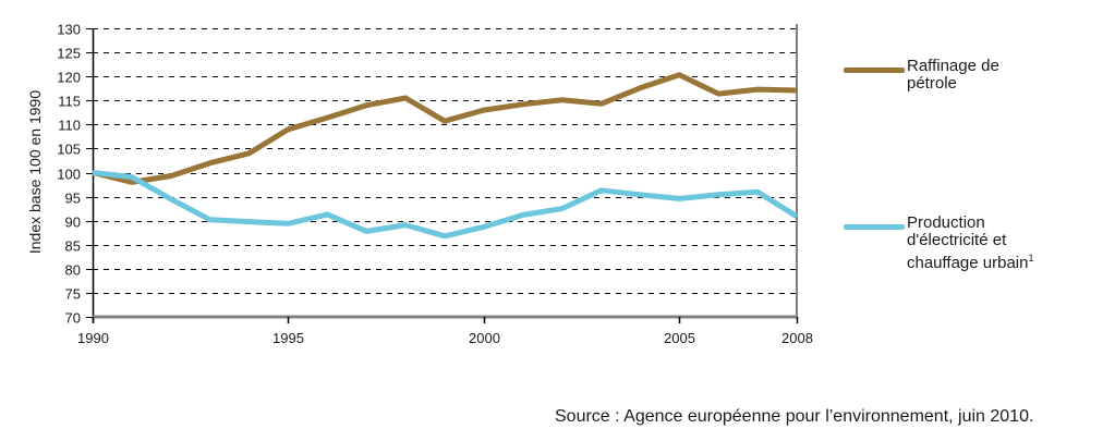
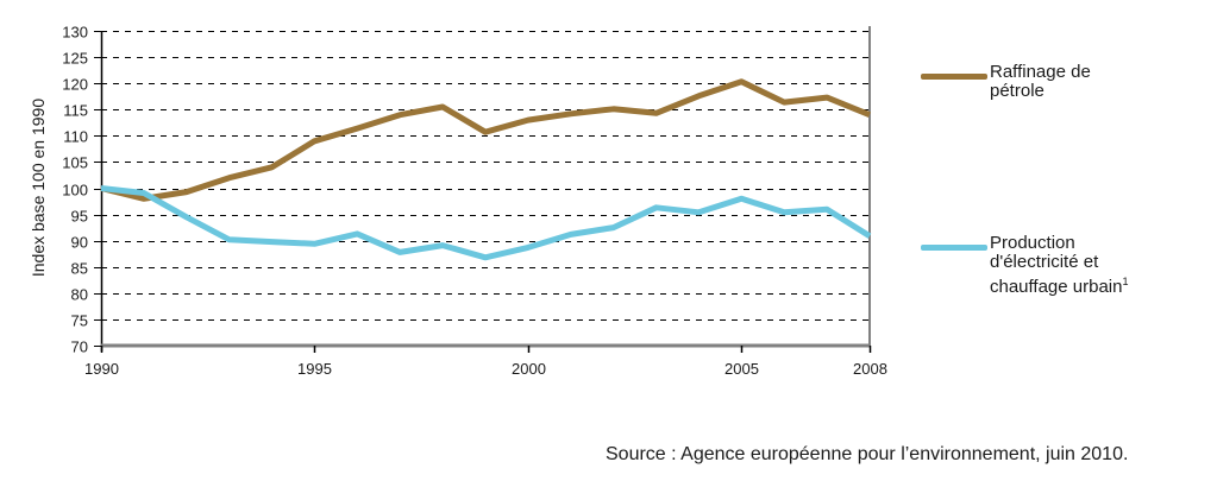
Production d'électricité et chauffage urbain/2005: 95 -> 98
Raffinage de pétrole/2008: 117 -> 114
